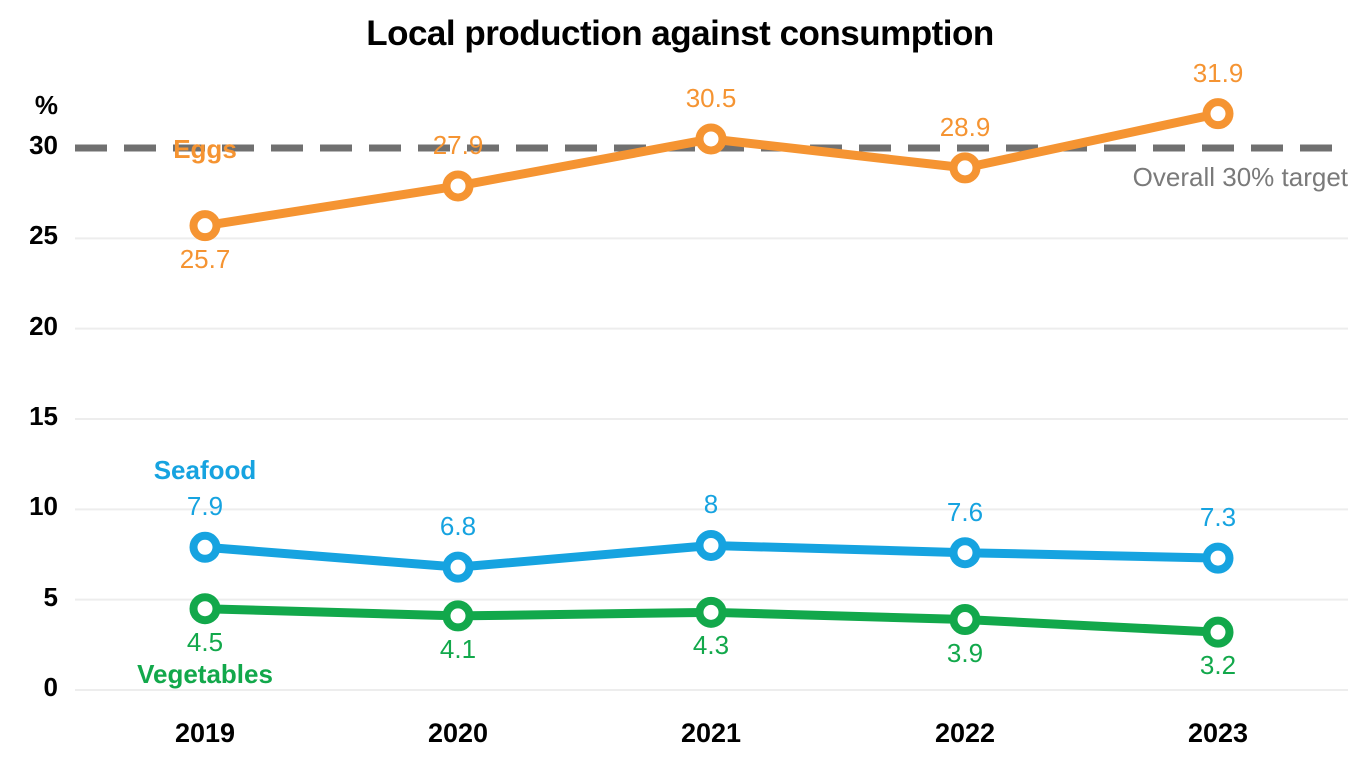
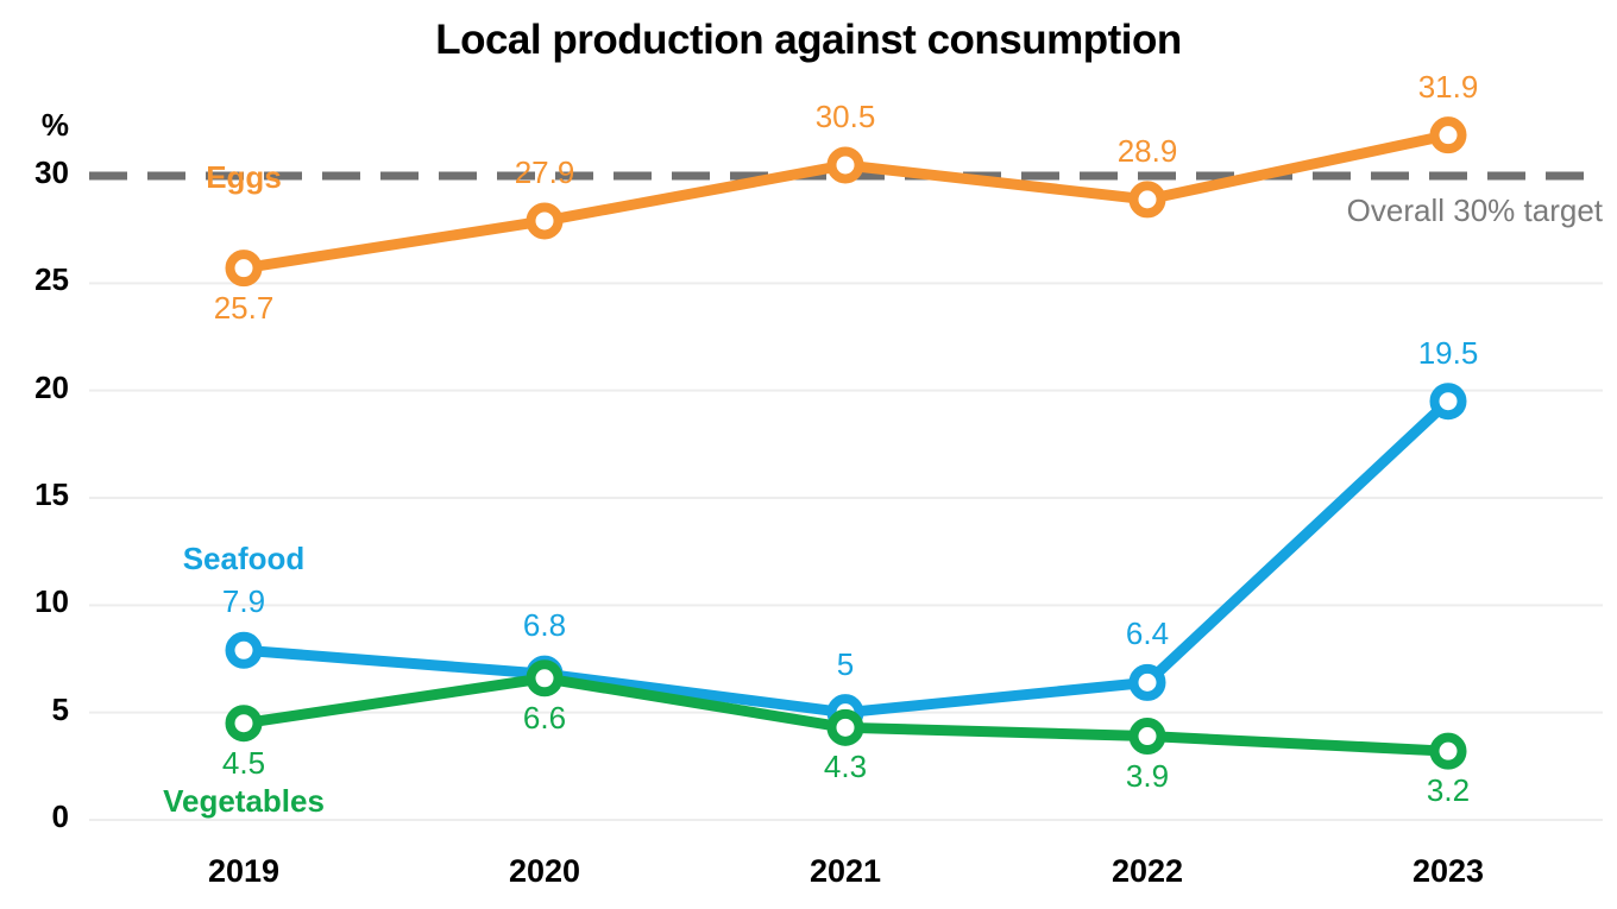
Vegetables/2020: 4.1 -> 6.6
Seafood/2021: 8 -> 5
Seafood/2022: 7.6 -> 6.4
Seafood/2023: 7.3 -> 19.5
